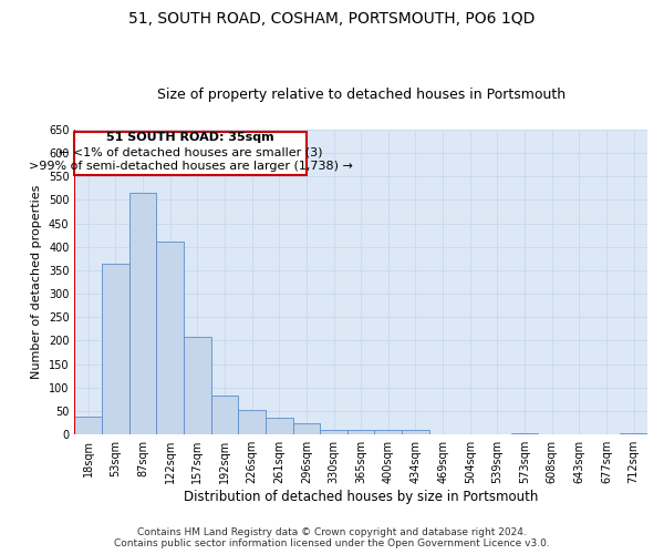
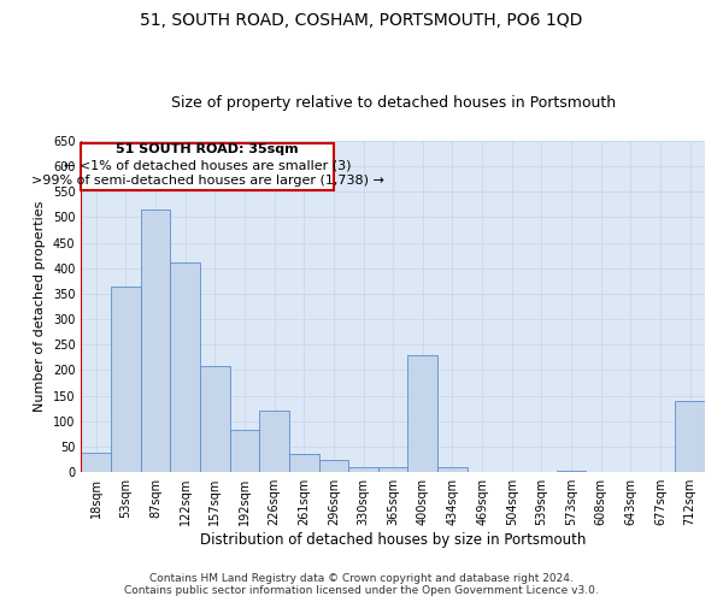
226sqm: 53 -> 120
400sqm: 10 -> 230
712sqm: 4 -> 140
